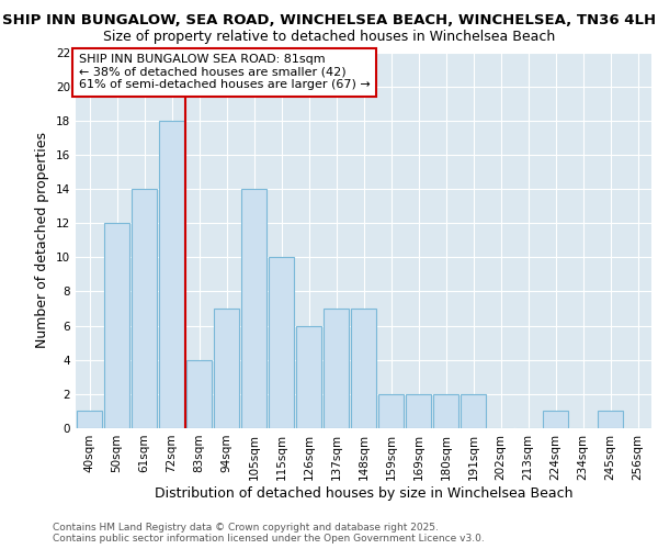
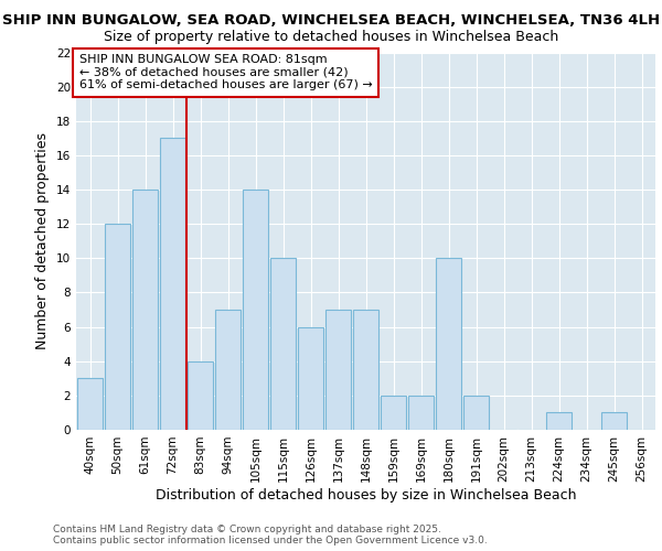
40sqm: 1 -> 3
72sqm: 18 -> 17
180sqm: 2 -> 10
